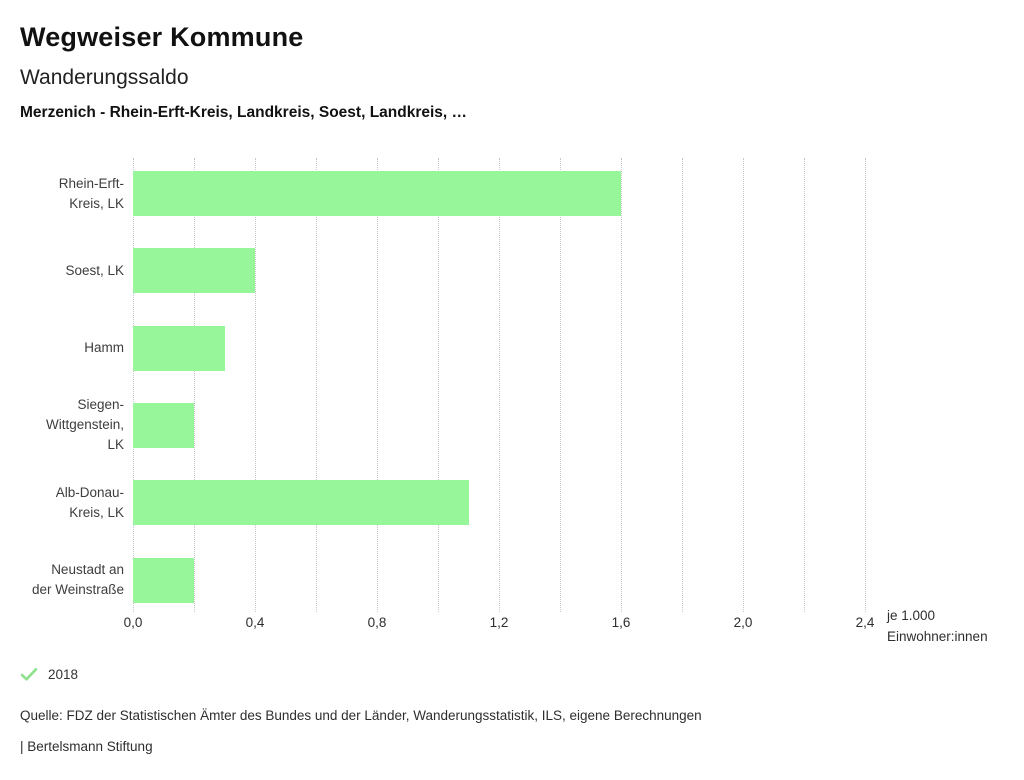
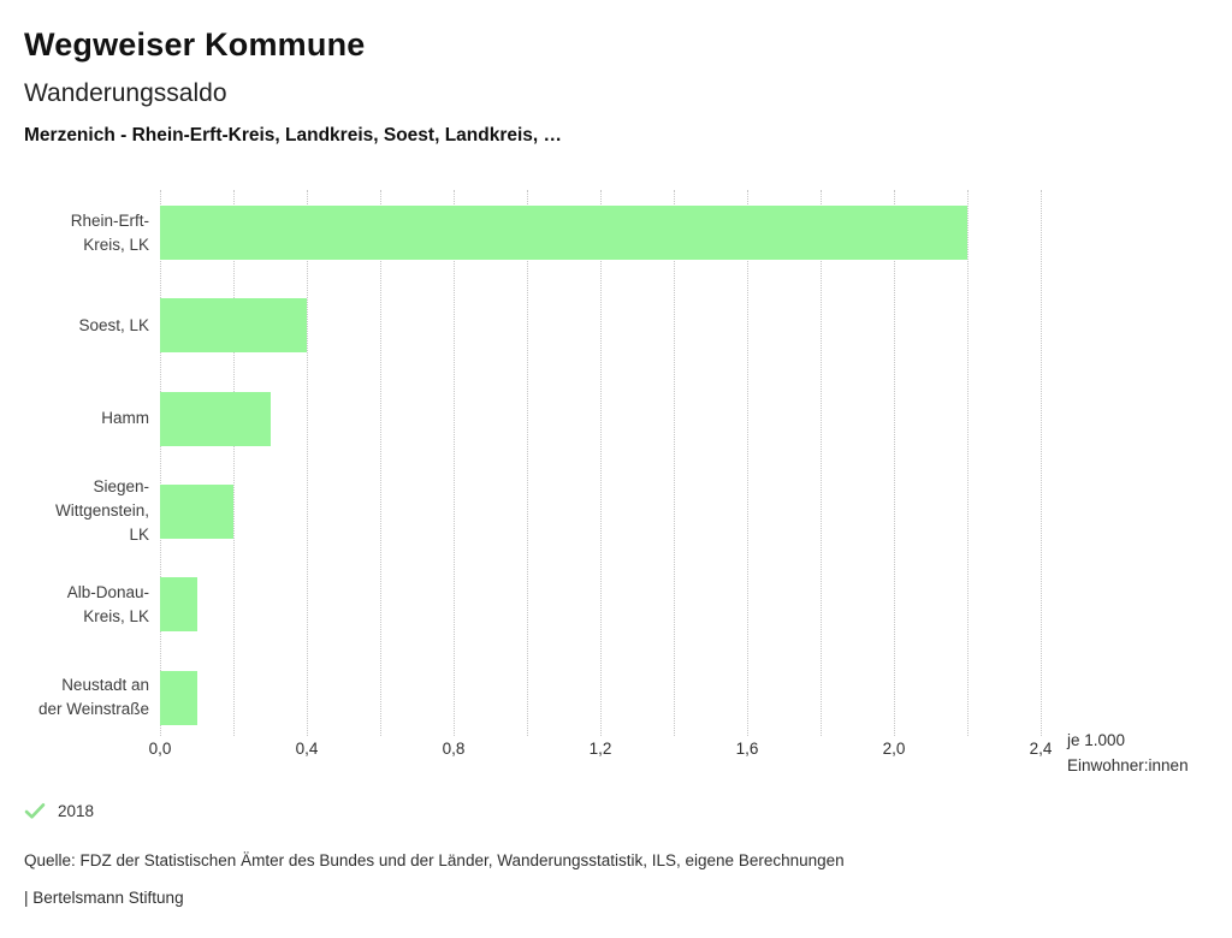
Rhein-Erft-Kreis, LK: 1,6 -> 2,2
Alb-Donau-Kreis, LK: 1,1 -> 0,1
Neustadt an der Weinstraße: 0,2 -> 0,1
